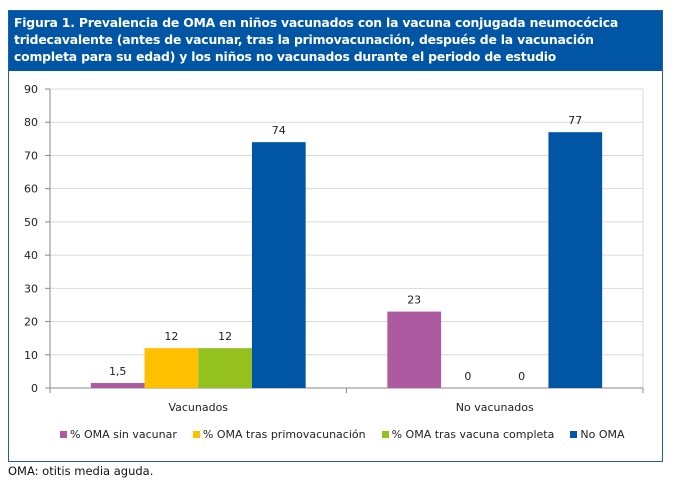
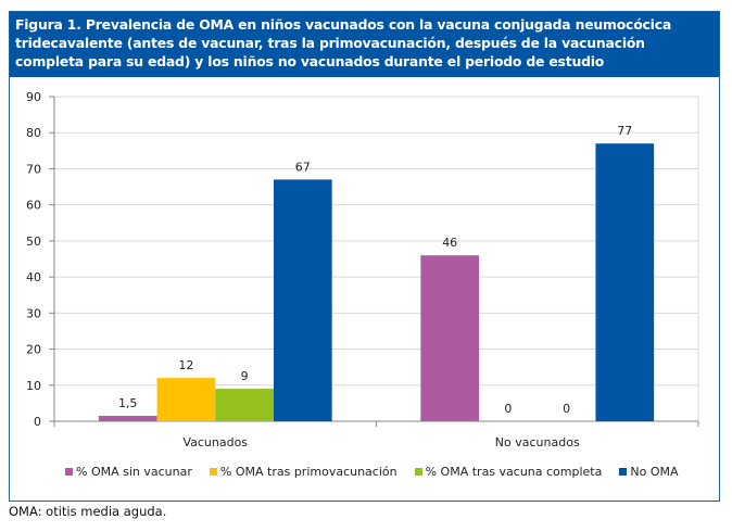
% OMA tras vacuna completa/Vacunados: 12 -> 9
No OMA/Vacunados: 74 -> 67
% OMA sin vacunar/No vacunados: 23 -> 46
